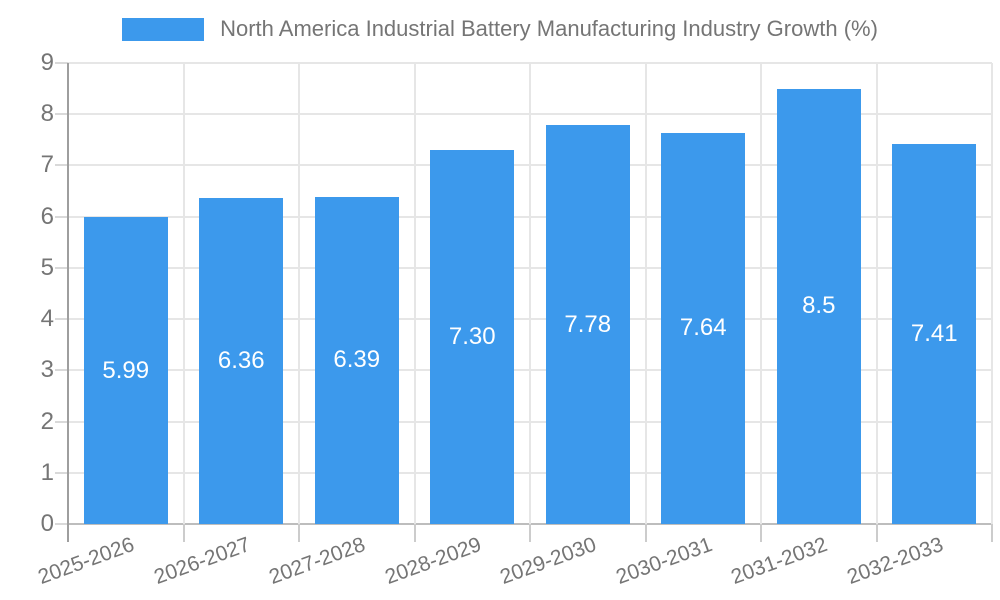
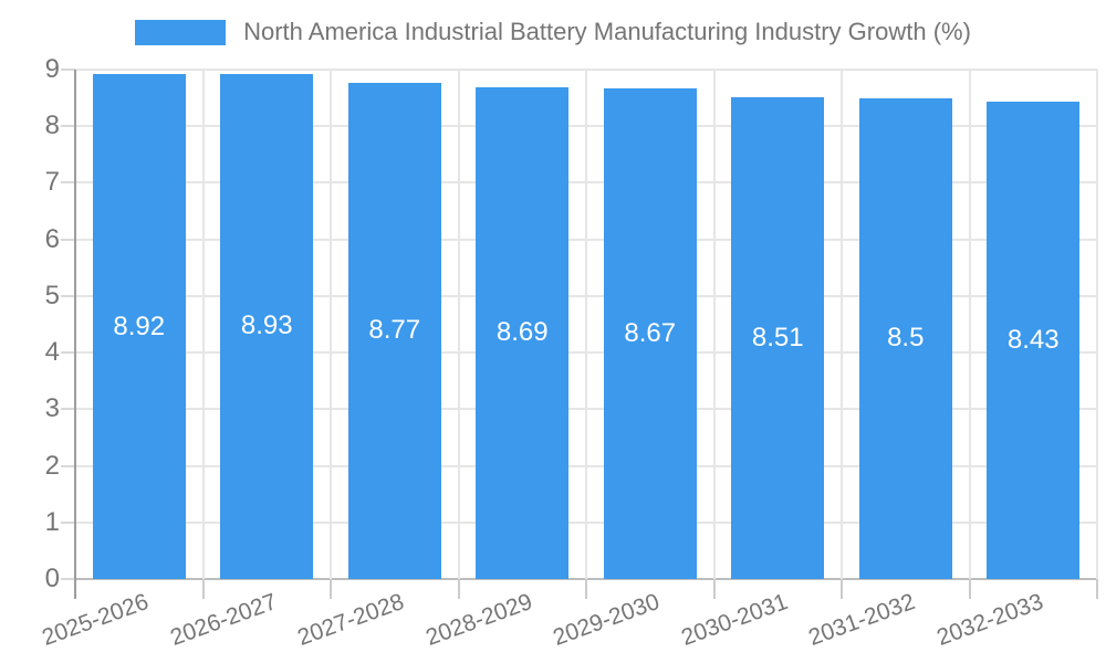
2025-2026: 5.99 -> 8.92
2026-2027: 6.36 -> 8.93
2027-2028: 6.39 -> 8.77
2028-2029: 7.30 -> 8.69
2029-2030: 7.78 -> 8.67
2030-2031: 7.64 -> 8.51
2032-2033: 7.41 -> 8.43
